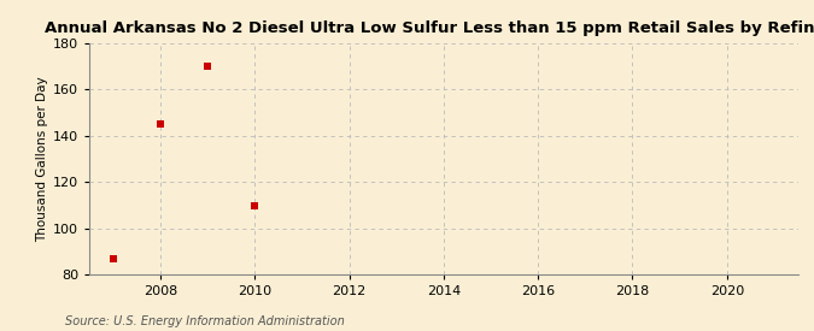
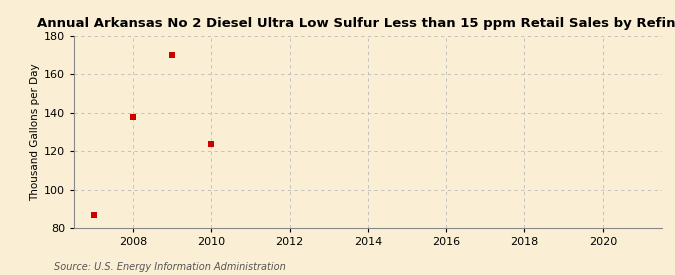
2008: 145 -> 138
2010: 110 -> 124
